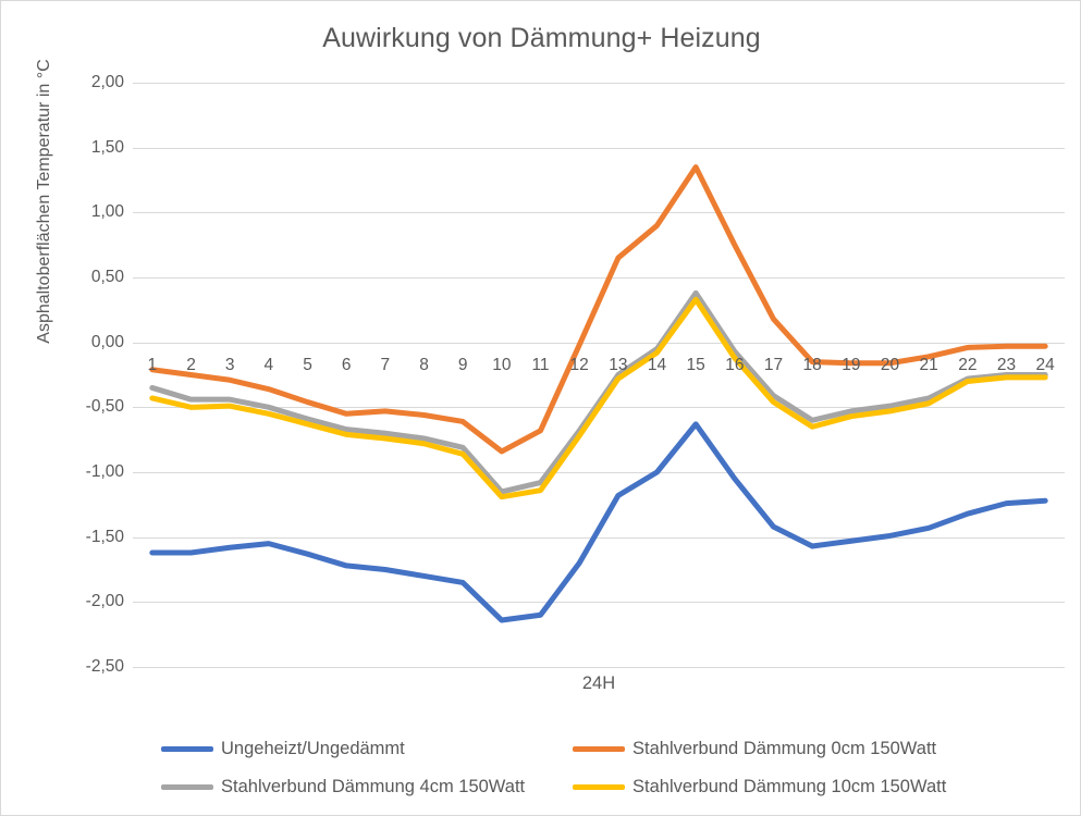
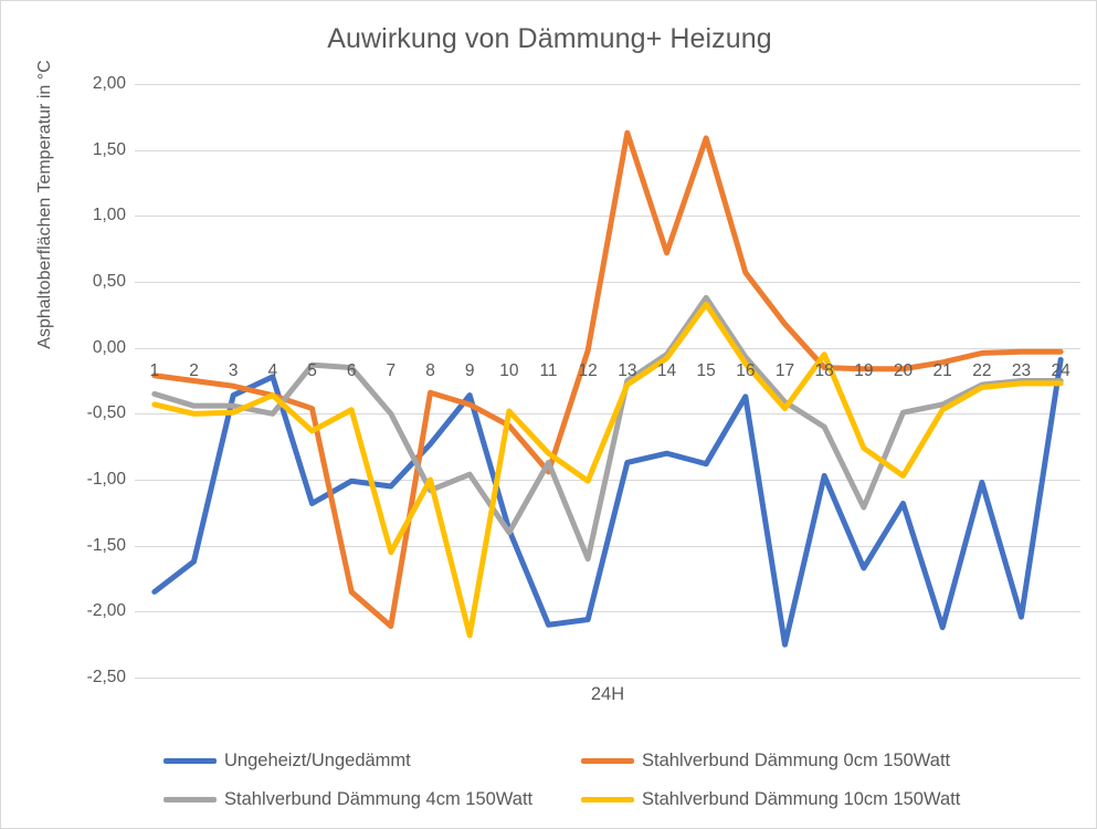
Ungeheizt/Ungedämmt/1: -1,62 -> -1,85
Ungeheizt/Ungedämmt/3: -1,58 -> -0,36
Ungeheizt/Ungedämmt/4: -1,55 -> -0,22
Stahlverbund Dämmung 10cm 150Watt/4: -0,55 -> -0,36
Ungeheizt/Ungedämmt/5: -1,63 -> -1,18
Stahlverbund Dämmung 4cm 150Watt/5: -0,59 -> -0,13
Ungeheizt/Ungedämmt/6: -1,72 -> -1,01
Stahlverbund Dämmung 0cm 150Watt/6: -0,55 -> -1,85
Stahlverbund Dämmung 4cm 150Watt/6: -0,67 -> -0,15
Stahlverbund Dämmung 10cm 150Watt/6: -0,71 -> -0,47
Ungeheizt/Ungedämmt/7: -1,75 -> -1,05
Stahlverbund Dämmung 0cm 150Watt/7: -0,53 -> -2,11
Stahlverbund Dämmung 4cm 150Watt/7: -0,70 -> -0,50
Stahlverbund Dämmung 10cm 150Watt/7: -0,74 -> -1,55
Ungeheizt/Ungedämmt/8: -1,80 -> -0,73
Stahlverbund Dämmung 0cm 150Watt/8: -0,56 -> -0,34
Stahlverbund Dämmung 4cm 150Watt/8: -0,74 -> -1,08
Stahlverbund Dämmung 10cm 150Watt/8: -0,78 -> -1,00
Ungeheizt/Ungedämmt/9: -1,85 -> -0,36
Stahlverbund Dämmung 0cm 150Watt/9: -0,61 -> -0,43
Stahlverbund Dämmung 4cm 150Watt/9: -0,81 -> -0,96
Stahlverbund Dämmung 10cm 150Watt/9: -0,86 -> -2,18
Ungeheizt/Ungedämmt/10: -2,14 -> -1,38
Stahlverbund Dämmung 0cm 150Watt/10: -0,84 -> -0,59
Stahlverbund Dämmung 4cm 150Watt/10: -1,15 -> -1,40
Stahlverbund Dämmung 10cm 150Watt/10: -1,19 -> -0,48
Stahlverbund Dämmung 0cm 150Watt/11: -0,68 -> -0,94
Stahlverbund Dämmung 4cm 150Watt/11: -1,08 -> -0,87
Stahlverbund Dämmung 10cm 150Watt/11: -1,14 -> -0,80
Ungeheizt/Ungedämmt/12: -1,70 -> -2,06
Stahlverbund Dämmung 4cm 150Watt/12: -0,68 -> -1,60
Stahlverbund Dämmung 10cm 150Watt/12: -0,72 -> -1,01
Ungeheizt/Ungedämmt/13: -1,18 -> -0,87
Stahlverbund Dämmung 0cm 150Watt/13: 0,65 -> 1,63
Ungeheizt/Ungedämmt/14: -1,00 -> -0,80
Stahlverbund Dämmung 0cm 150Watt/14: 0,90 -> 0,72
Ungeheizt/Ungedämmt/15: -0,63 -> -0,88
Stahlverbund Dämmung 0cm 150Watt/15: 1,35 -> 1,59
Ungeheizt/Ungedämmt/16: -1,05 -> -0,37
Stahlverbund Dämmung 0cm 150Watt/16: 0,75 -> 0,57
Ungeheizt/Ungedämmt/17: -1,42 -> -2,25
Ungeheizt/Ungedämmt/18: -1,57 -> -0,97
Stahlverbund Dämmung 10cm 150Watt/18: -0,65 -> -0,05
Ungeheizt/Ungedämmt/19: -1,53 -> -1,67
Stahlverbund Dämmung 4cm 150Watt/19: -0,53 -> -1,21
Stahlverbund Dämmung 10cm 150Watt/19: -0,57 -> -0,76
Ungeheizt/Ungedämmt/20: -1,49 -> -1,18
Stahlverbund Dämmung 10cm 150Watt/20: -0,53 -> -0,97
Ungeheizt/Ungedämmt/21: -1,43 -> -2,12
Ungeheizt/Ungedämmt/22: -1,32 -> -1,02
Ungeheizt/Ungedämmt/23: -1,24 -> -2,04
Ungeheizt/Ungedämmt/24: -1,22 -> -0,09
